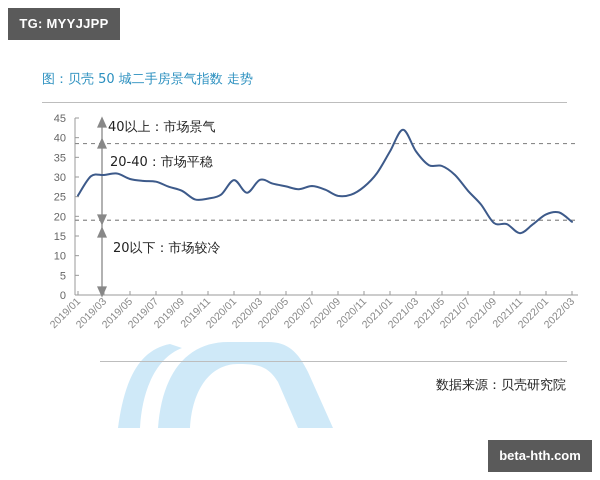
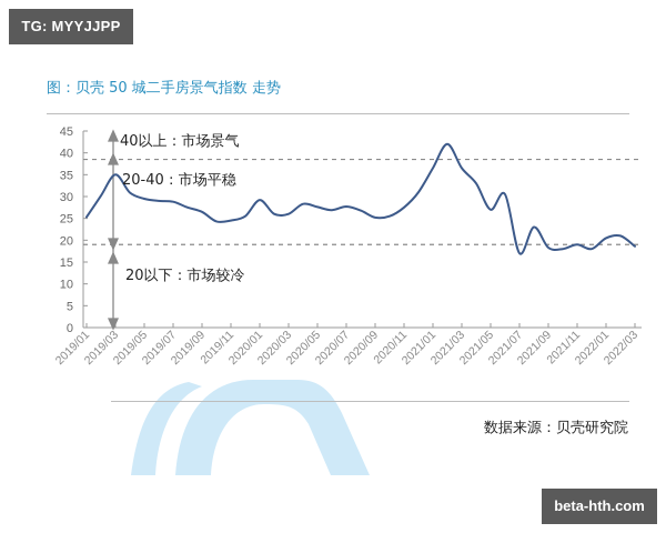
2019/03: 30 -> 35
2020/03: 29 -> 26
2021/05: 33 -> 27
2021/07: 26 -> 17
2021/11: 16 -> 19
